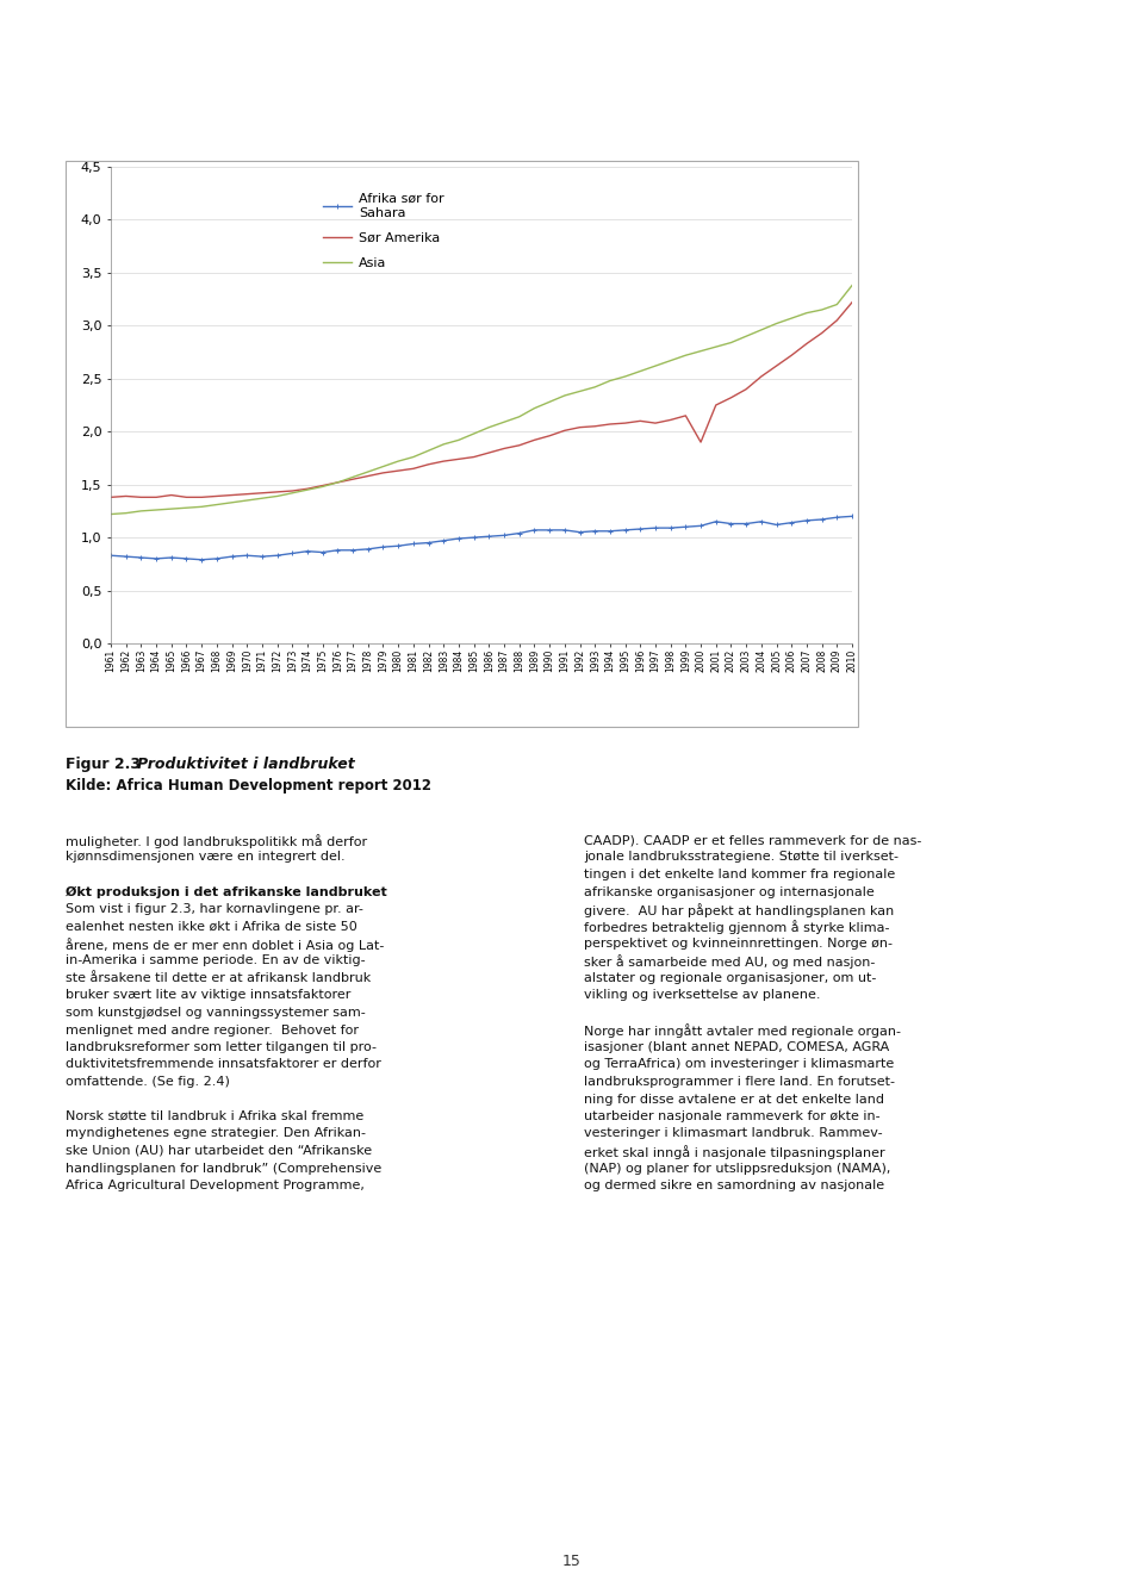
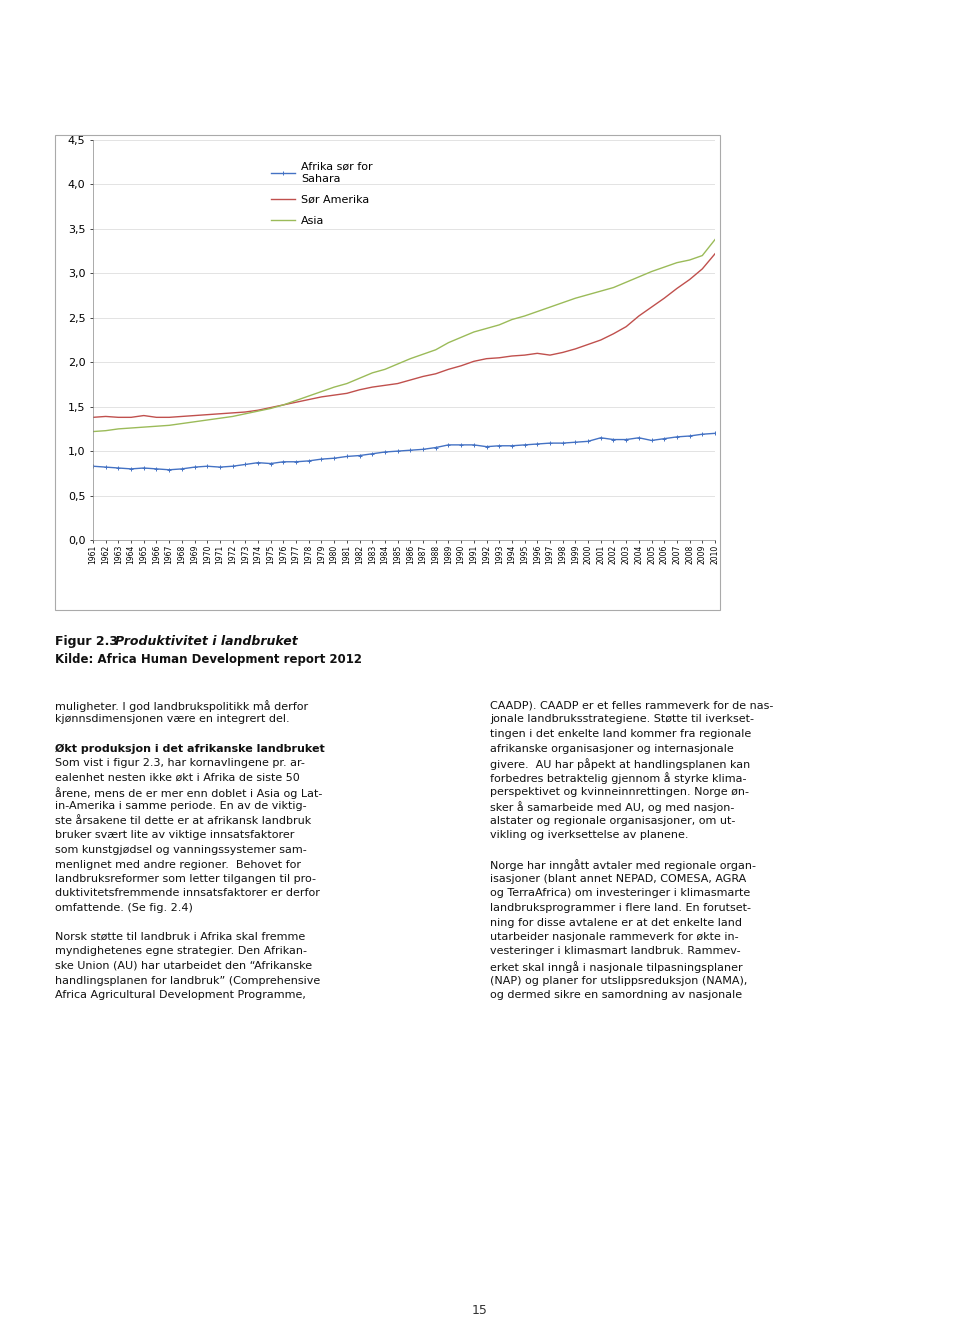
Sør Amerika/2000: 1,90 -> 2,20
